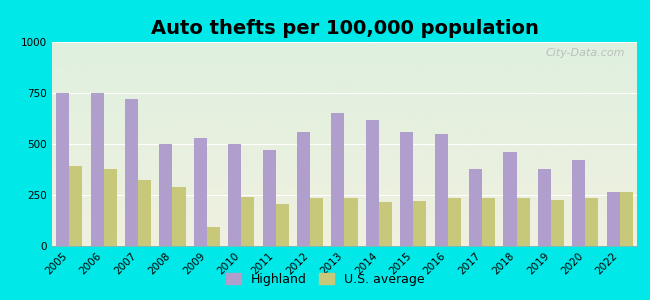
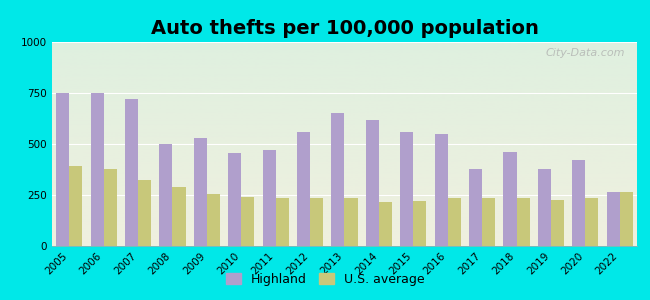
U.S. average/2009: 95 -> 255
Highland/2010: 500 -> 455
U.S. average/2011: 205 -> 235
